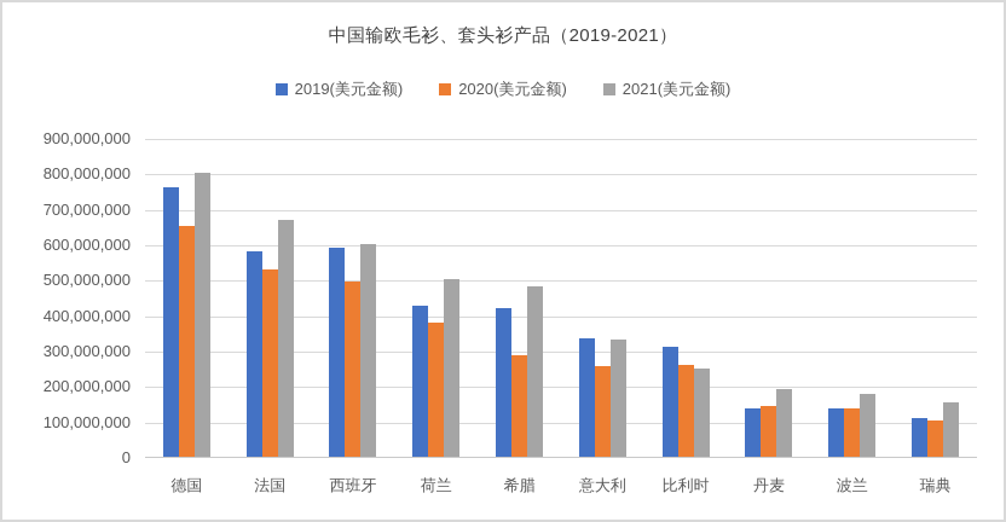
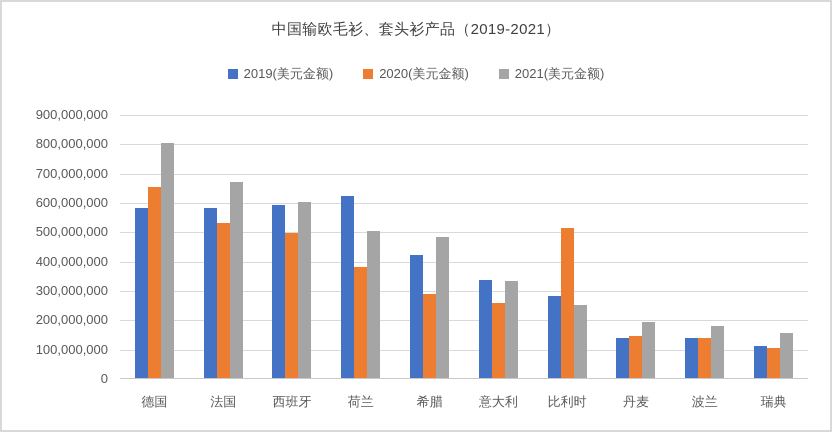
2019(美元金额)/德国: 760000000 -> 580000000
2019(美元金额)/荷兰: 430000000 -> 620000000
2019(美元金额)/比利时: 310000000 -> 280000000
2020(美元金额)/比利时: 260000000 -> 510000000
